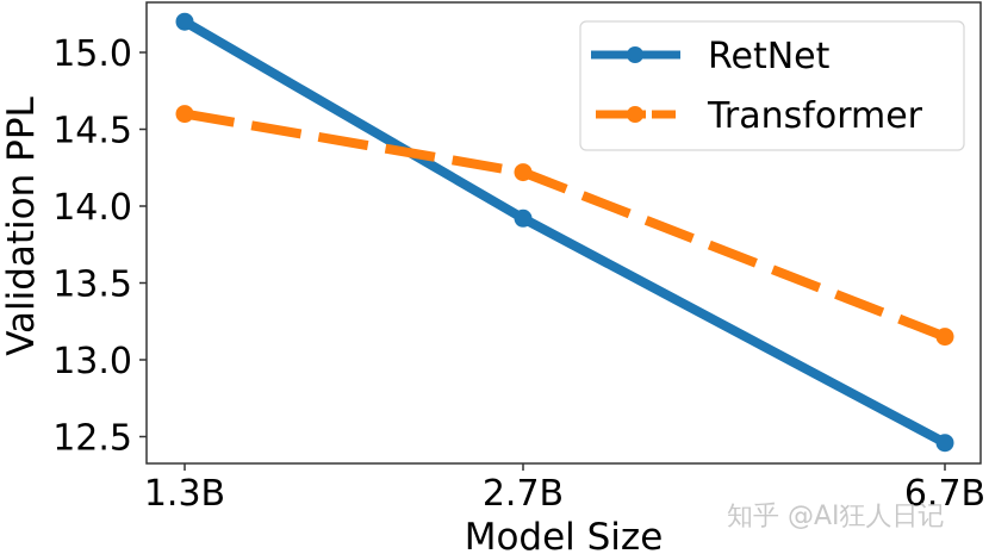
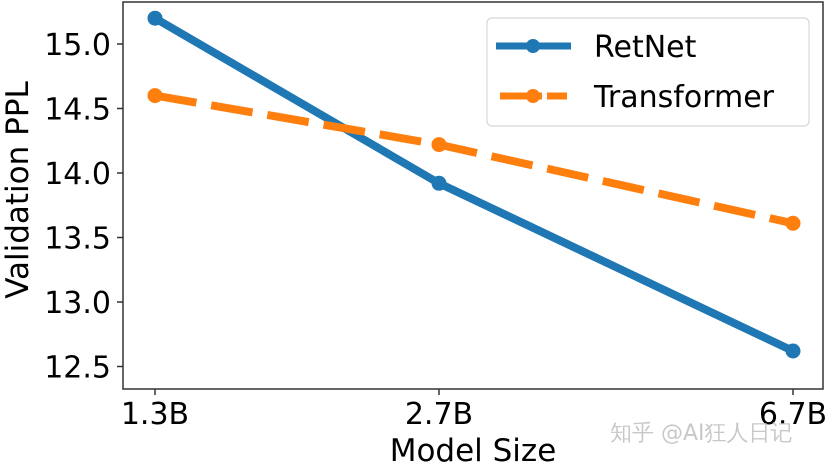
RetNet/6.7B: 12.46 -> 12.62
Transformer/6.7B: 13.15 -> 13.61
